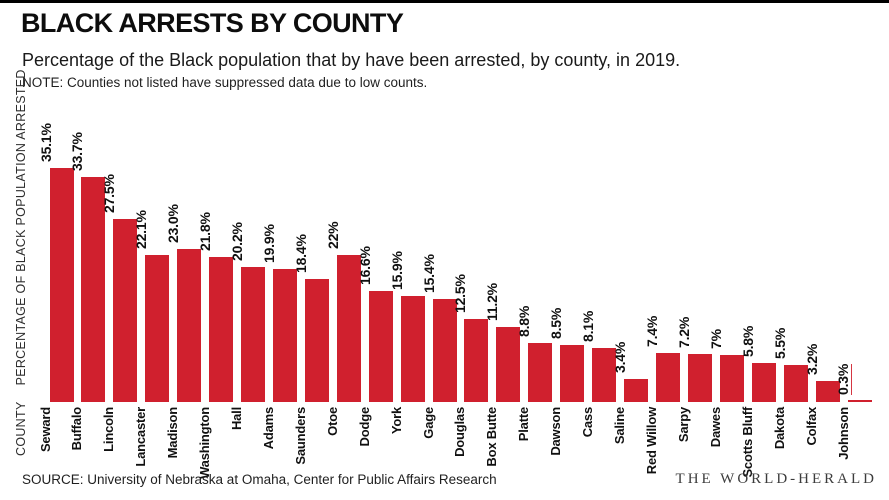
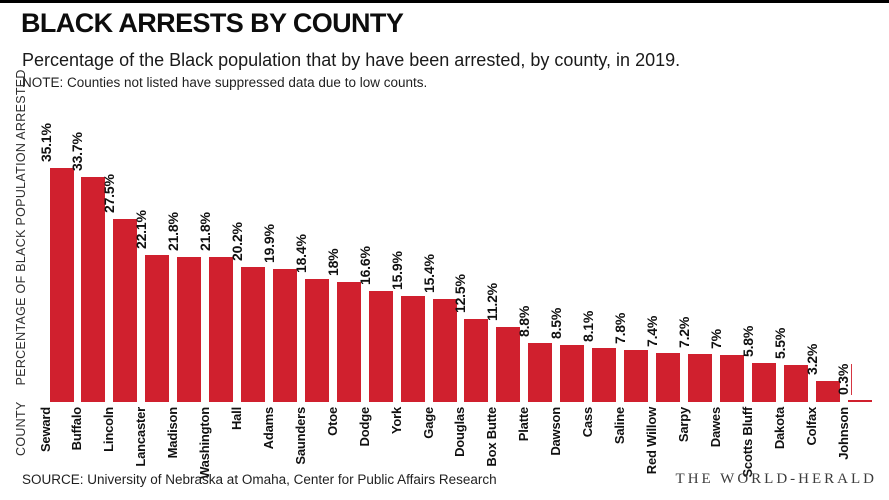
Madison: 23.0% -> 21.8%
Otoe: 22% -> 18%
Saline: 3.4% -> 7.8%
